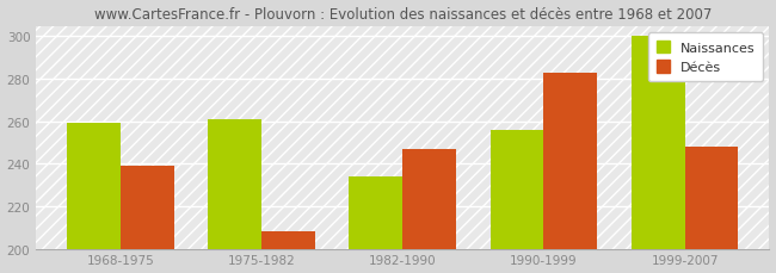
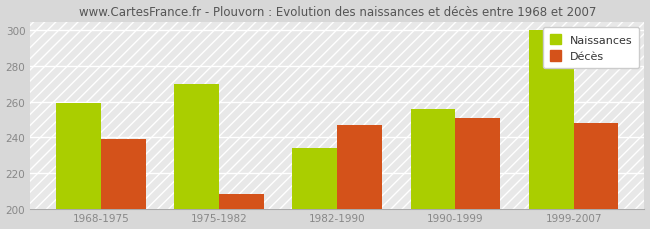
Naissances/1975-1982: 261 -> 270
Décès/1990-1999: 283 -> 251
